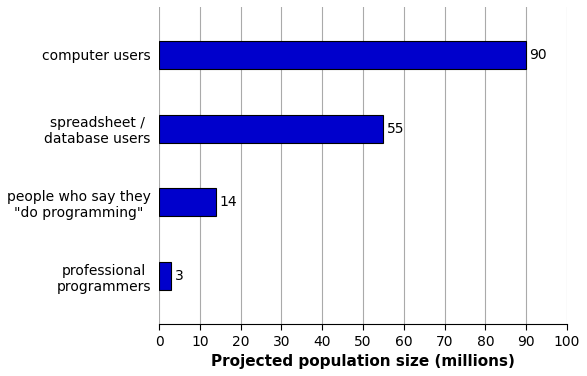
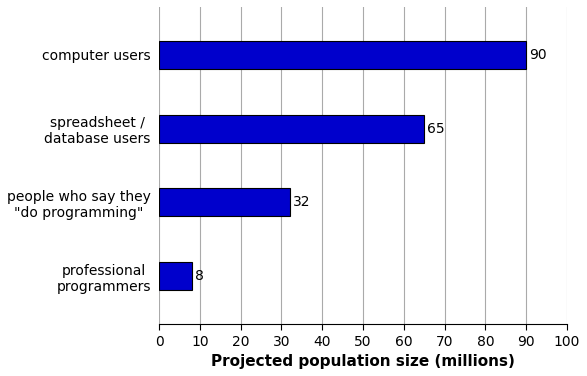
spreadsheet / database users: 55 -> 65
people who say they "do programming": 14 -> 32
professional programmers: 3 -> 8
